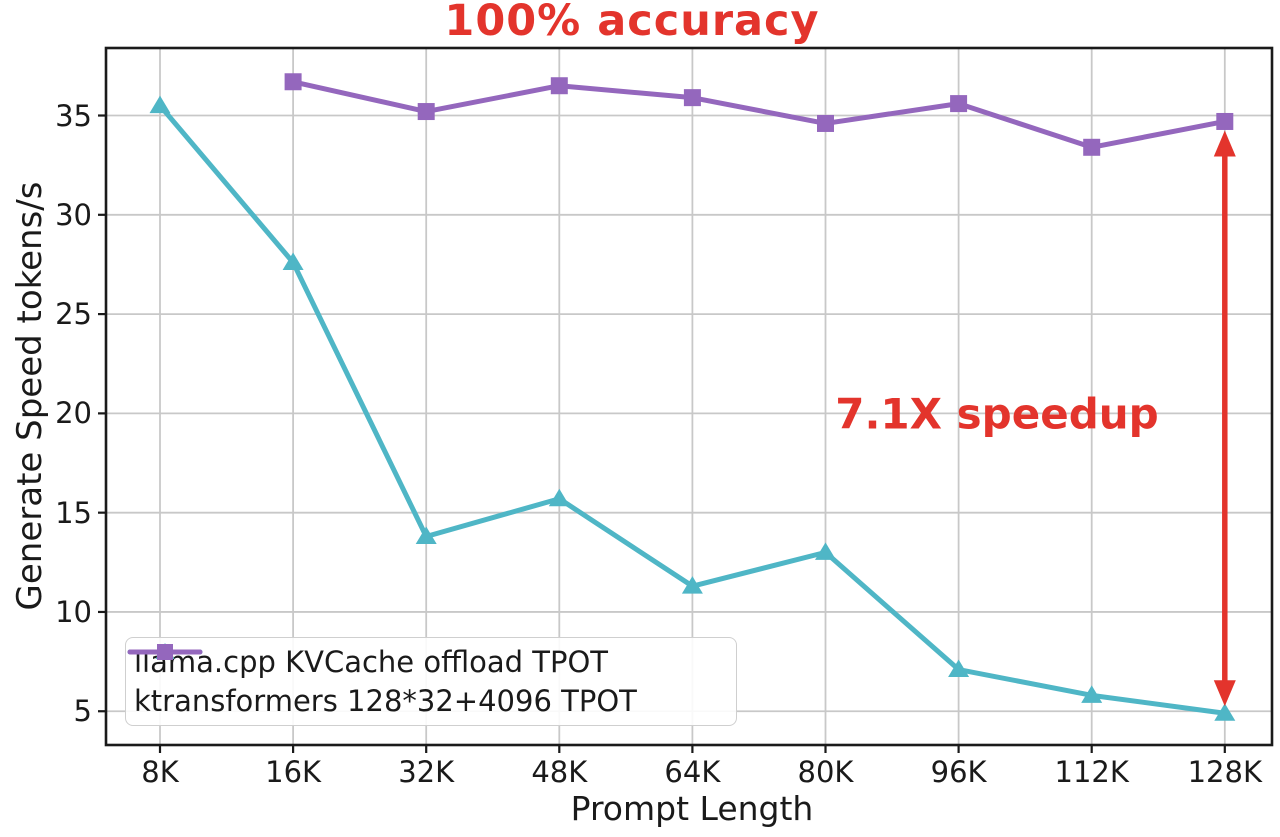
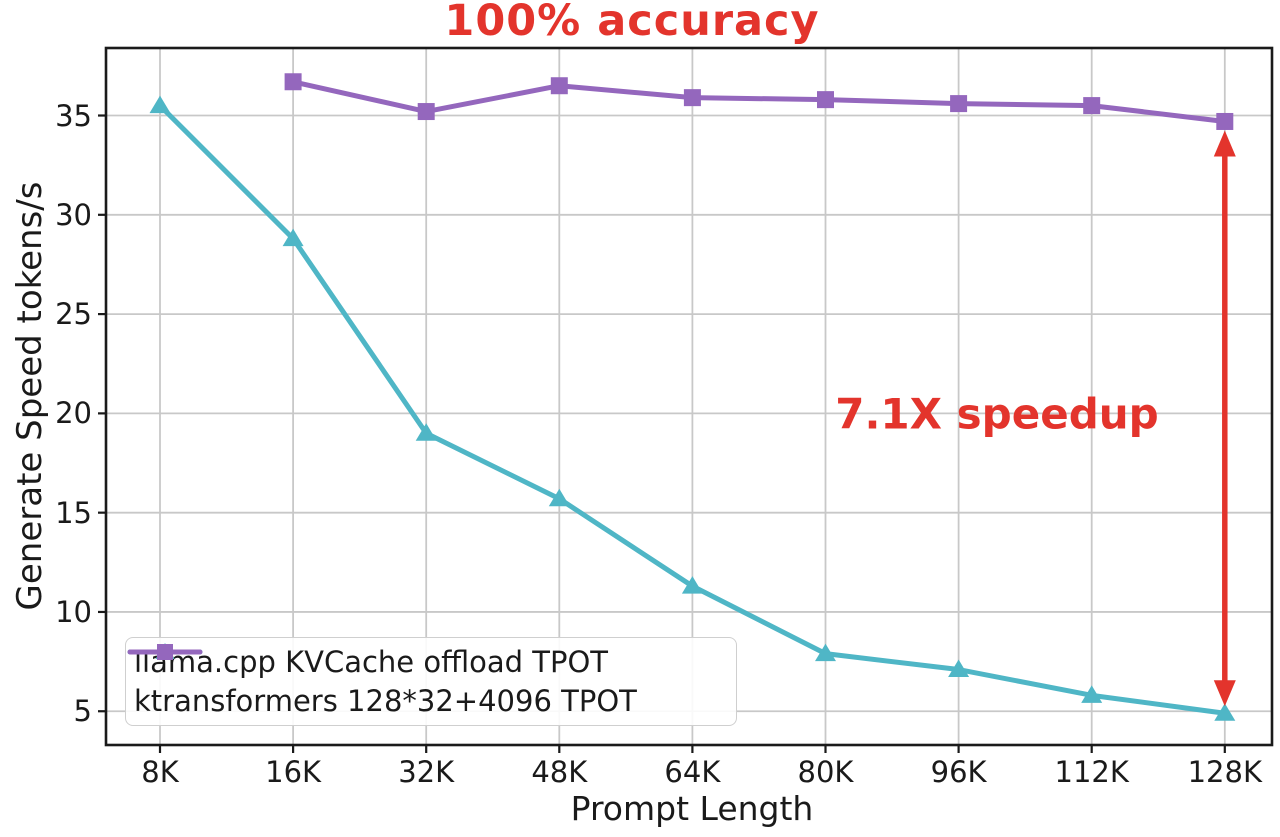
llama.cpp KVCache offload TPOT/16K: 27.6 -> 28.8
llama.cpp KVCache offload TPOT/32K: 13.8 -> 19.0
llama.cpp KVCache offload TPOT/80K: 13.0 -> 7.9
ktransformers 128*32+4096 TPOT/80K: 34.6 -> 35.8
ktransformers 128*32+4096 TPOT/112K: 33.4 -> 35.5
